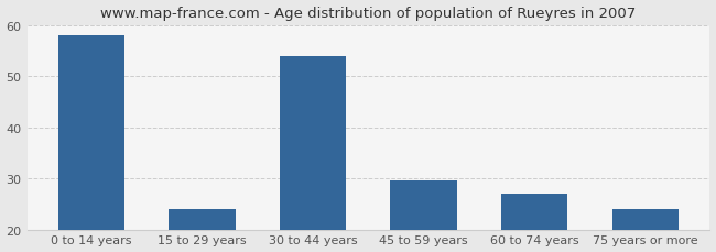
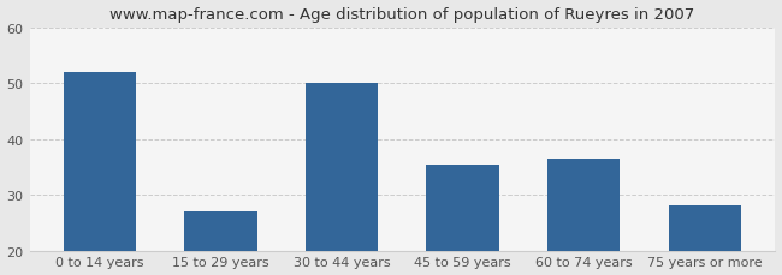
0 to 14 years: 58.0 -> 52.0
15 to 29 years: 24.0 -> 27.0
30 to 44 years: 54.0 -> 50.0
45 to 59 years: 29.5 -> 35.5
60 to 74 years: 27.0 -> 36.5
75 years or more: 24.0 -> 28.0
